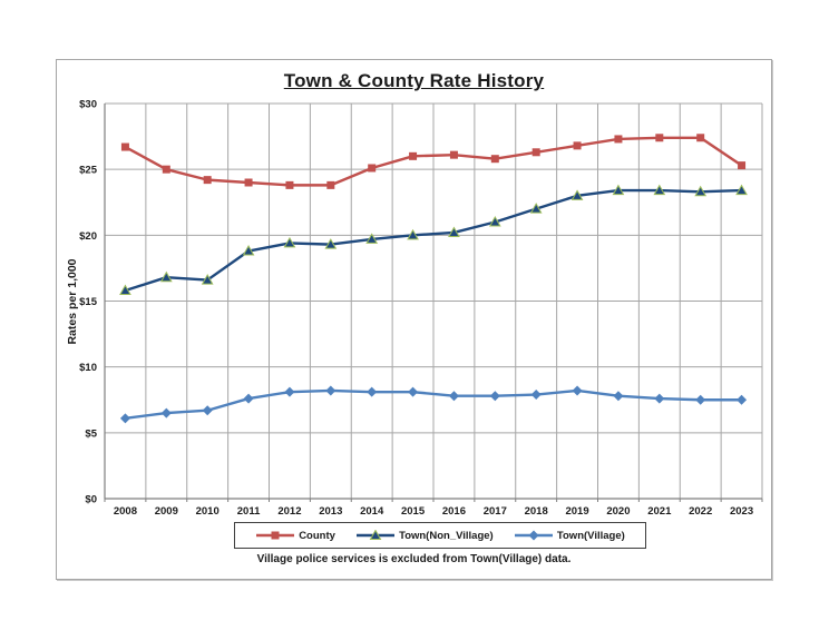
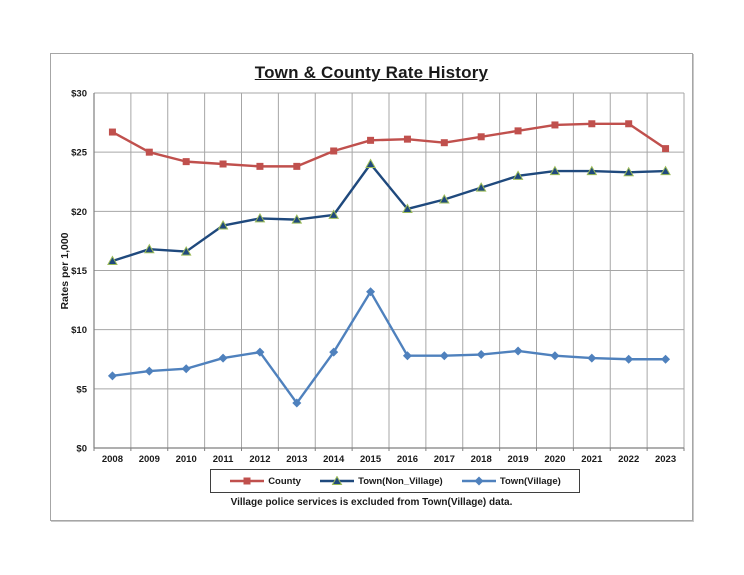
Town(Village)/2013: $8.2 -> $3.8
Town(Non_Village)/2015: $20.0 -> $24.0
Town(Village)/2015: $8.1 -> $13.2
